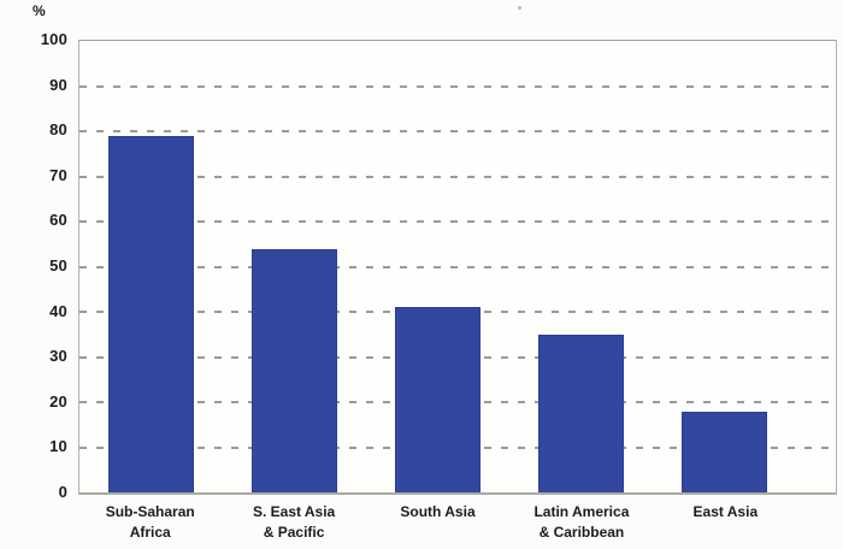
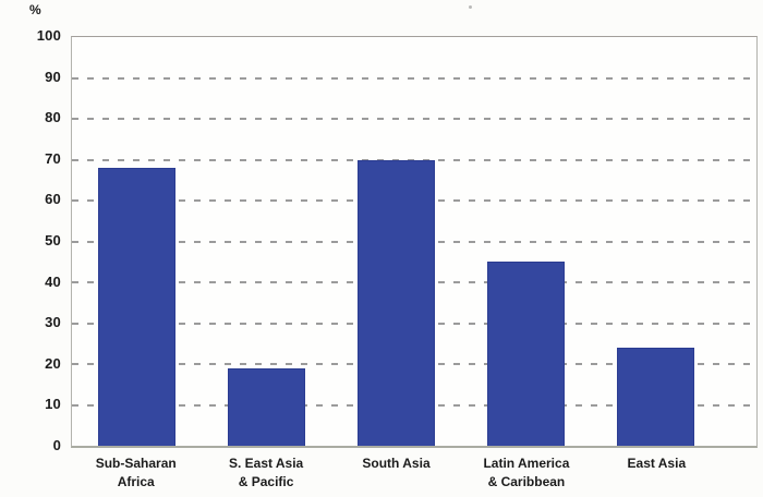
Sub-Saharan Africa: 79 -> 68
S. East Asia & Pacific: 54 -> 19
South Asia: 41 -> 70
Latin America & Caribbean: 35 -> 45
East Asia: 18 -> 24
